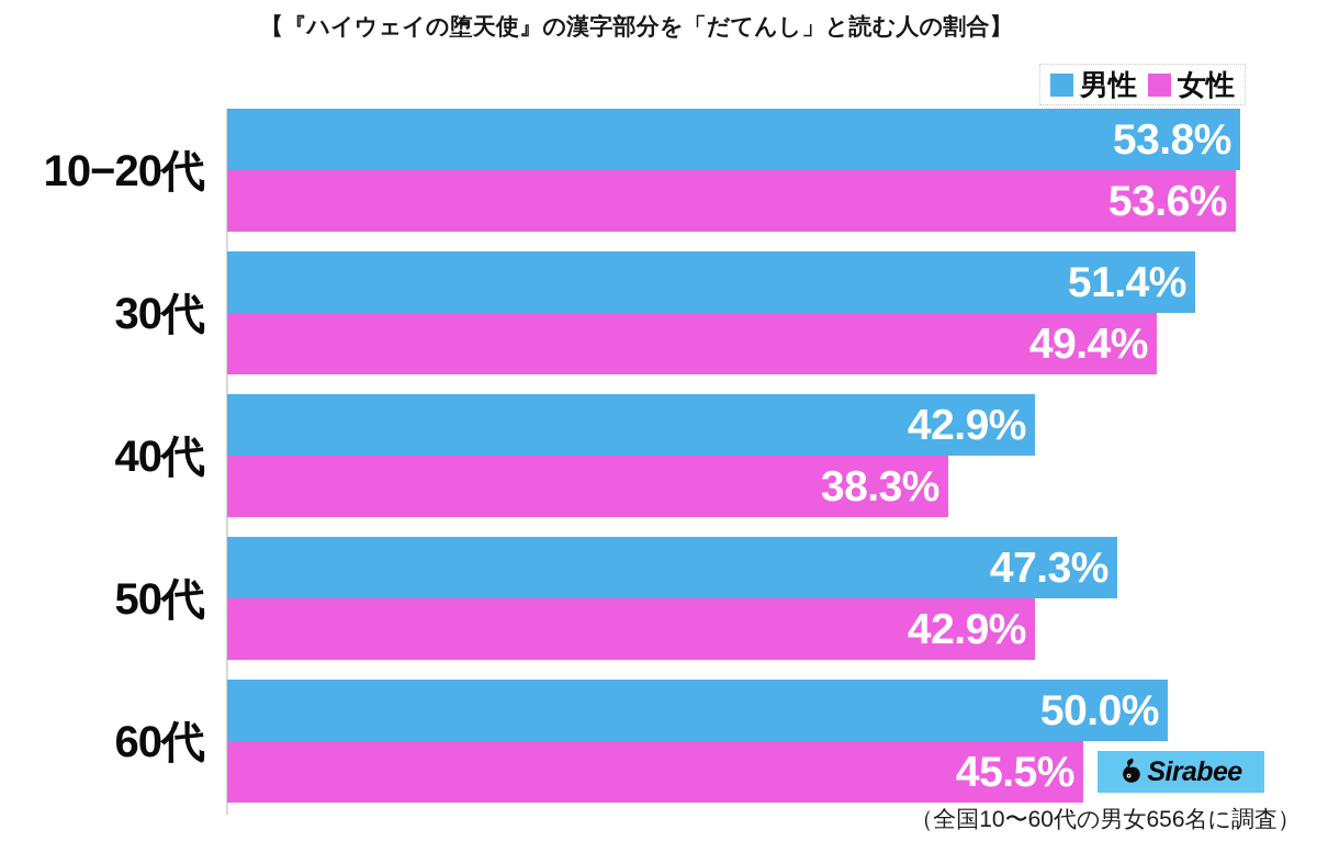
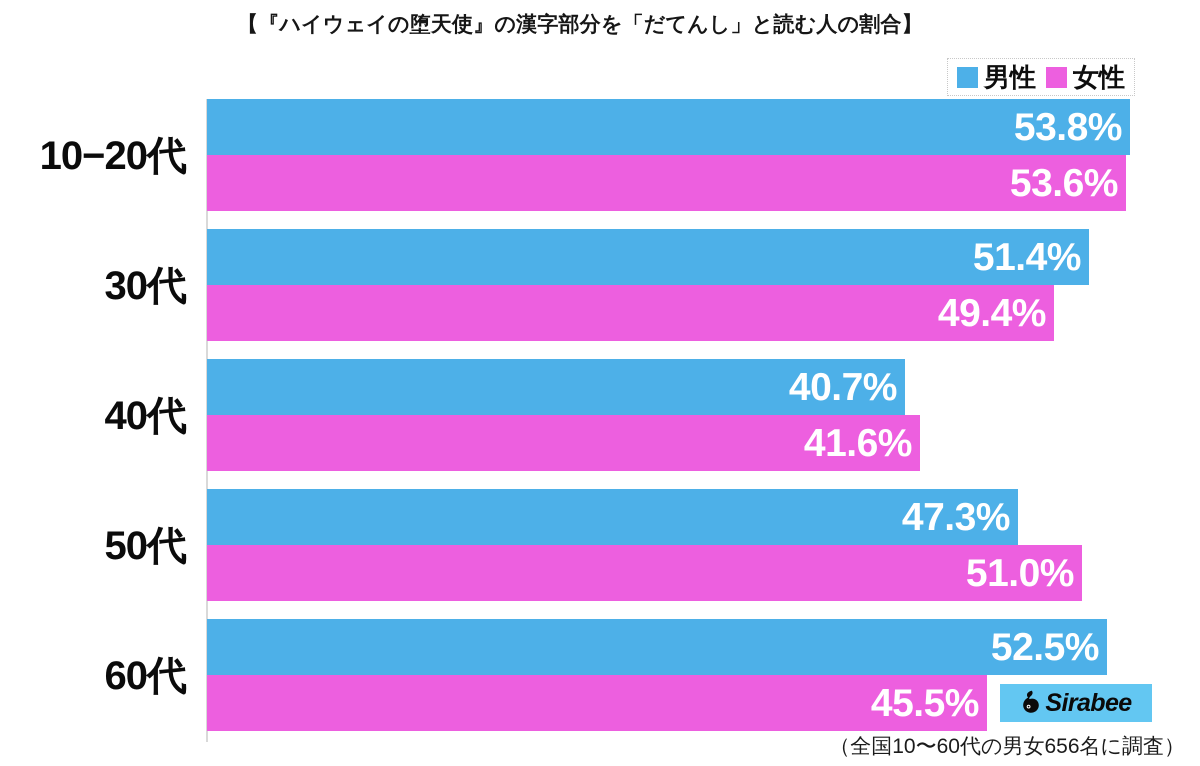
男性/40代: 42.9% -> 40.7%
女性/40代: 38.3% -> 41.6%
女性/50代: 42.9% -> 51.0%
男性/60代: 50.0% -> 52.5%
